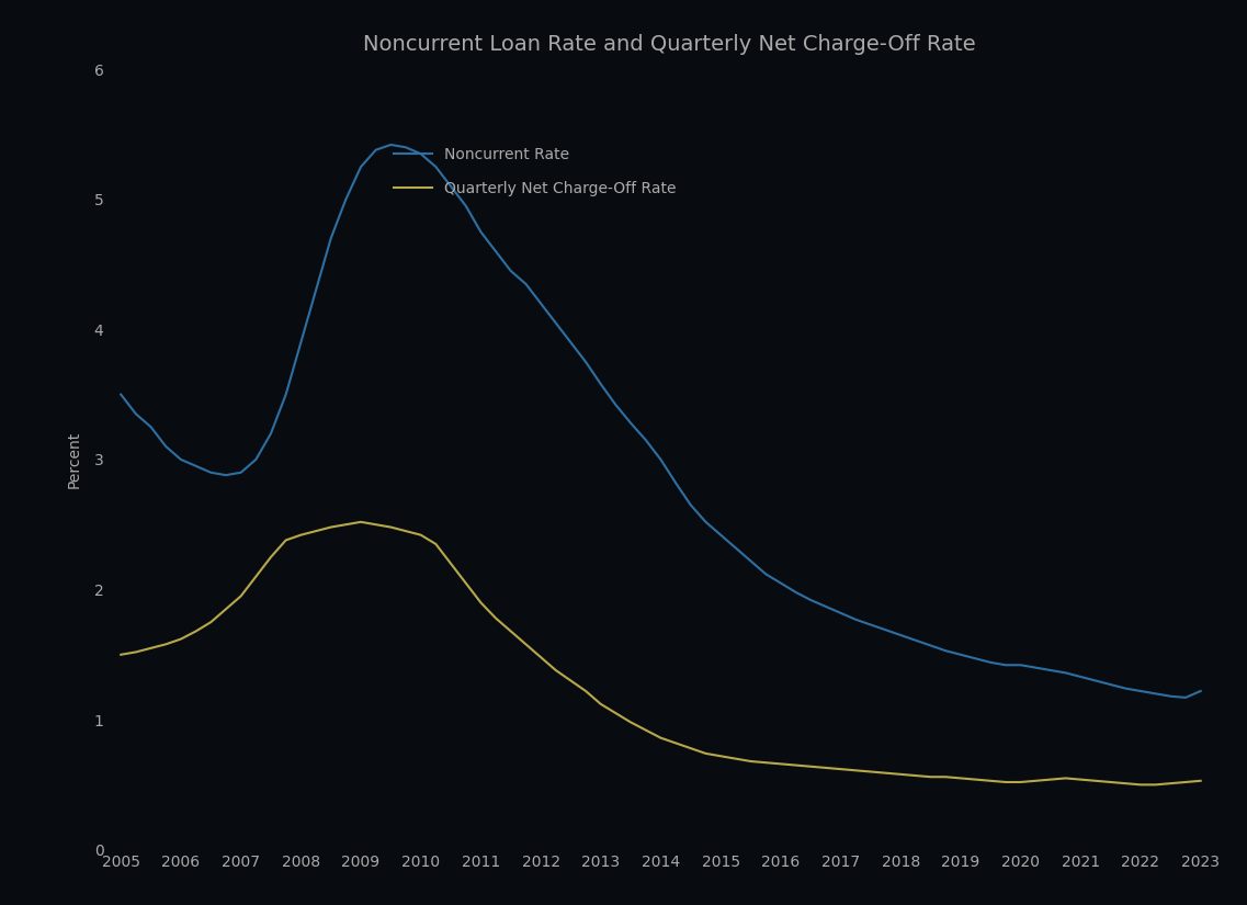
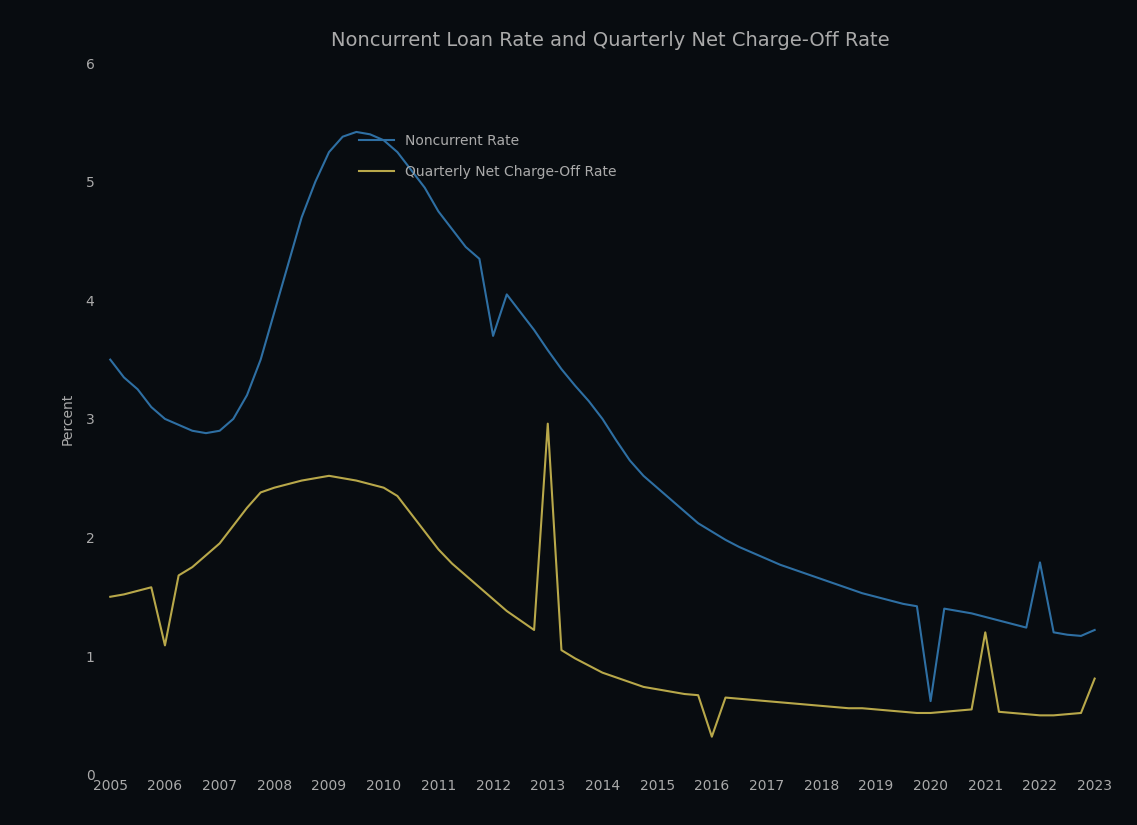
Quarterly Net Charge-Off Rate/2006: 1.62 -> 1.09
Noncurrent Rate/2012: 4.20 -> 3.70
Quarterly Net Charge-Off Rate/2013: 1.12 -> 2.96
Quarterly Net Charge-Off Rate/2016: 0.66 -> 0.32
Noncurrent Rate/2020: 1.42 -> 0.62
Quarterly Net Charge-Off Rate/2021: 0.54 -> 1.20
Noncurrent Rate/2022: 1.22 -> 1.79
Quarterly Net Charge-Off Rate/2023: 0.53 -> 0.81
